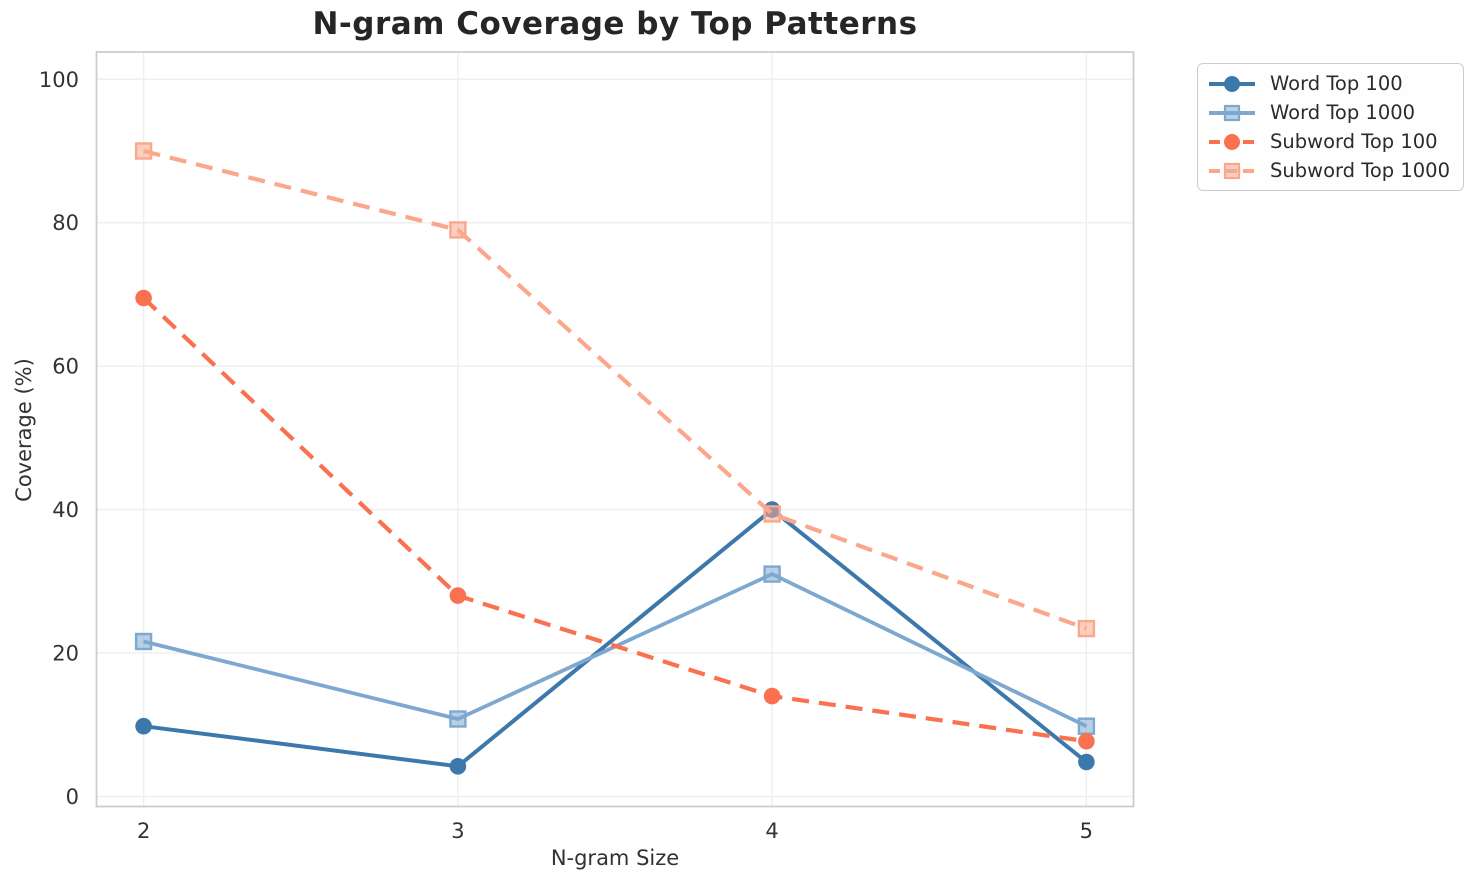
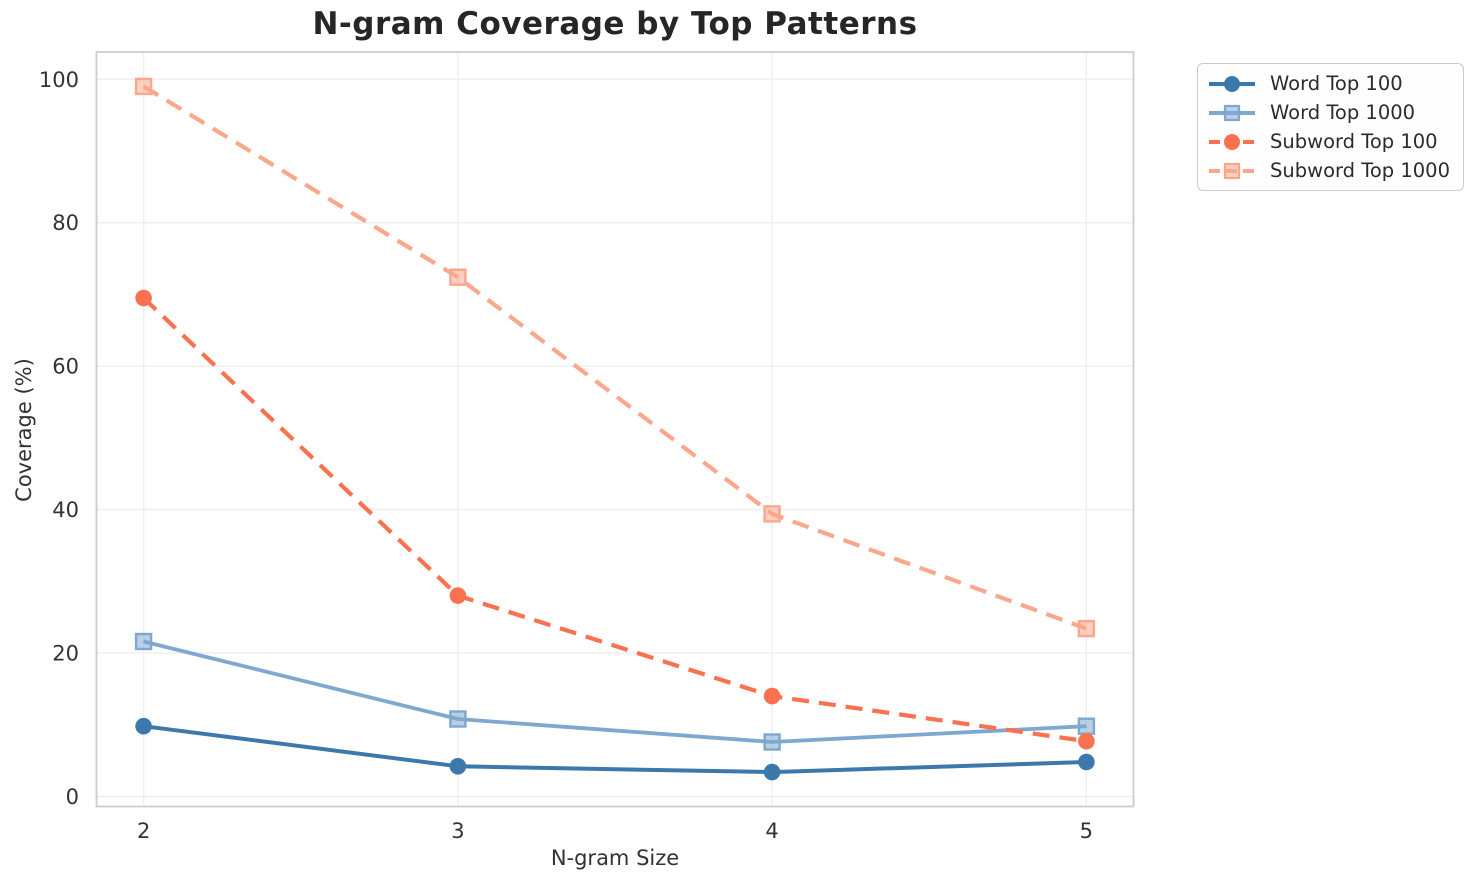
Subword Top 1000/2: 90 -> 99
Subword Top 1000/3: 79 -> 72
Word Top 100/4: 40 -> 3
Word Top 1000/4: 31 -> 8
